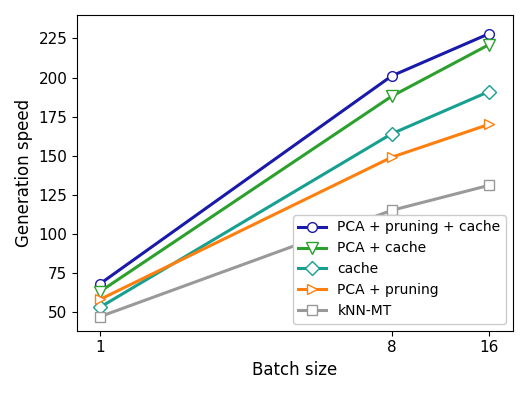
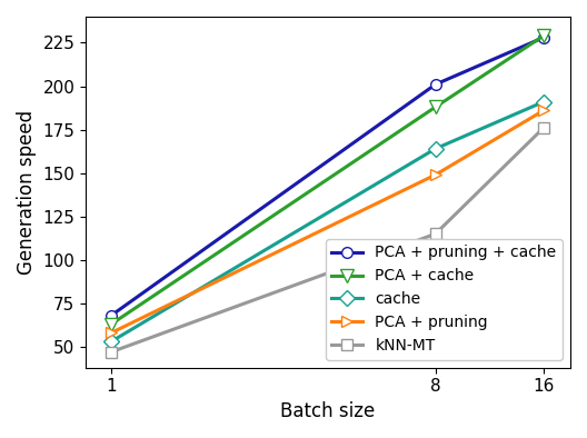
PCA + cache/16: 221 -> 229
PCA + pruning/16: 170 -> 186
kNN-MT/16: 131 -> 176
